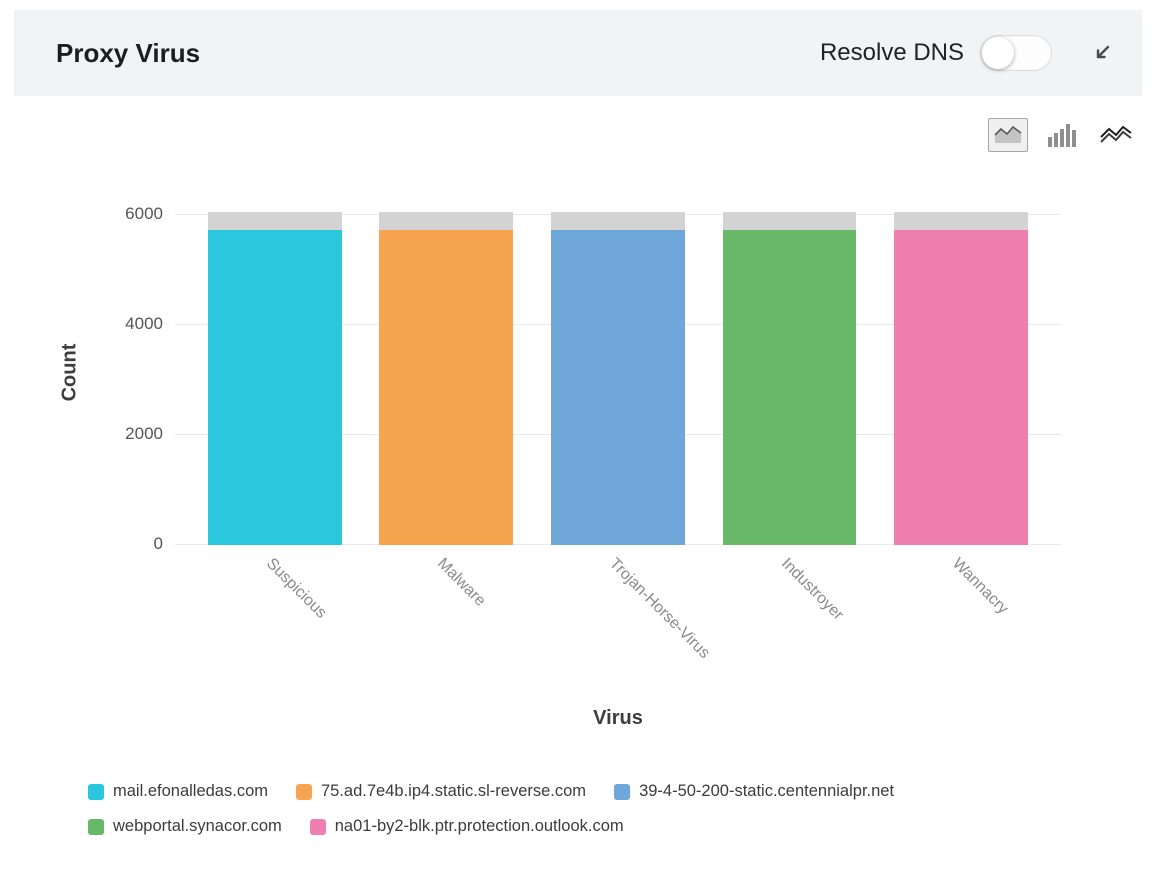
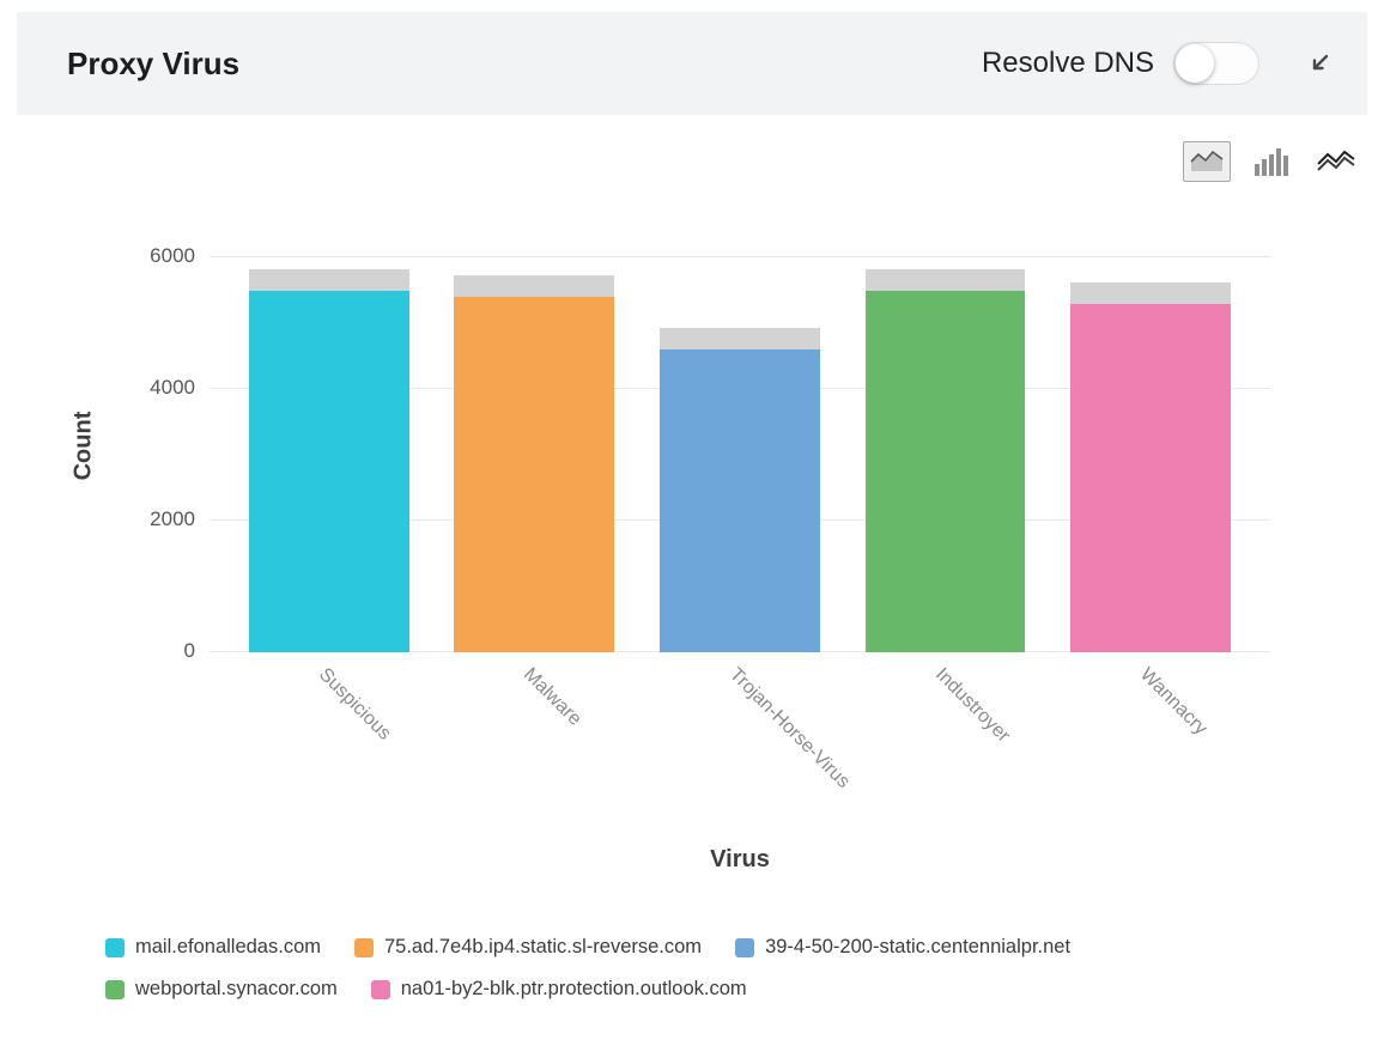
mail.efonalledas.com/Suspicious: 5700 -> 5500
75.ad.7e4b.ip4.static.sl-reverse.com/Malware: 5700 -> 5400
39-4-50-200-static.centennialpr.net/Trojan-Horse-Virus: 5700 -> 4600
webportal.synacor.com/Industroyer: 5700 -> 5500
na01-by2-blk.ptr.protection.outlook.com/Wannacry: 5700 -> 5300
